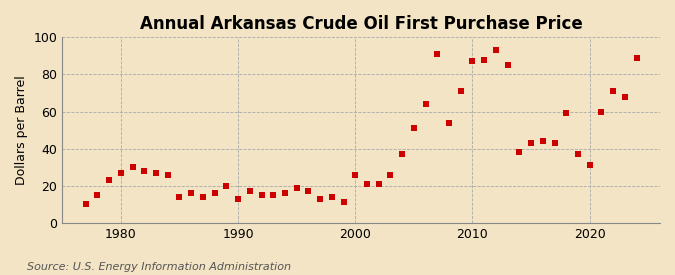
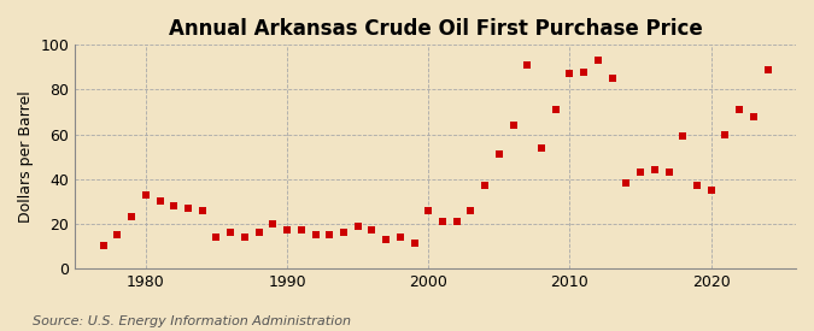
1980: 27 -> 33
1990: 13 -> 17
2020: 31 -> 35
